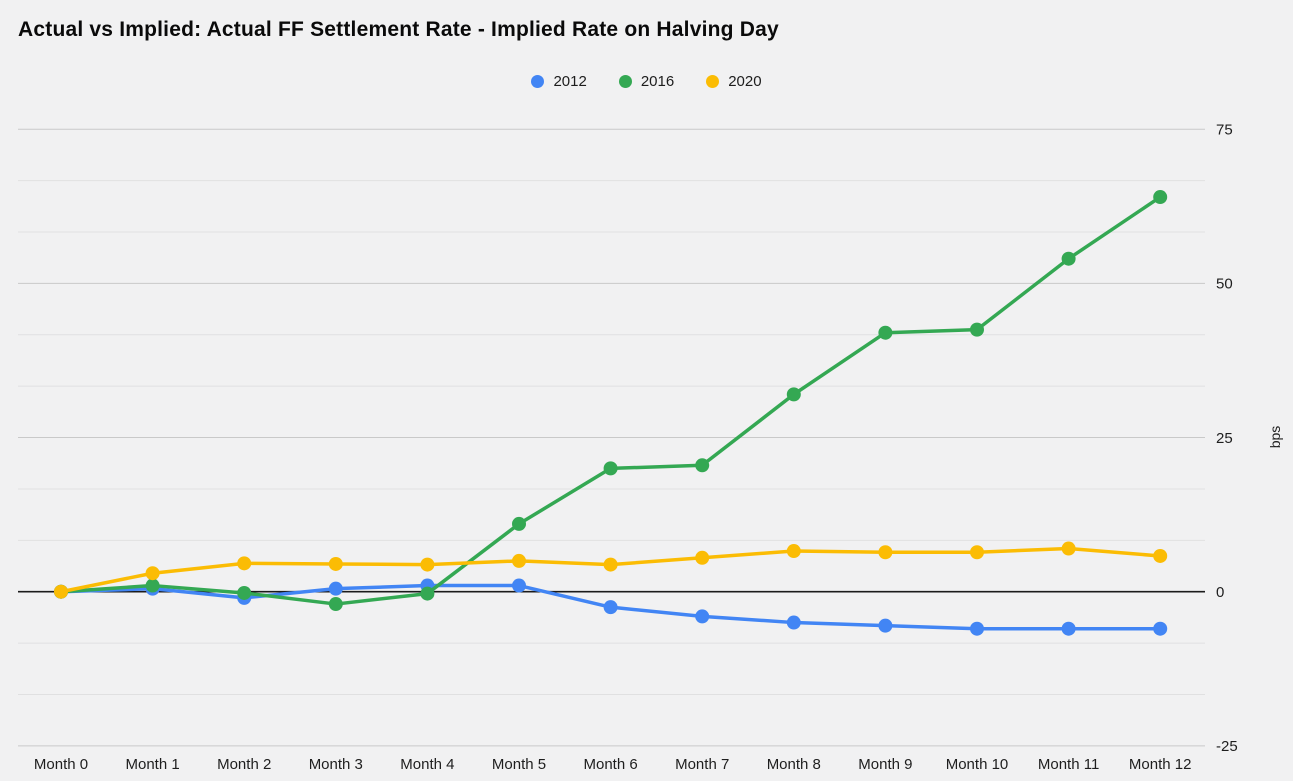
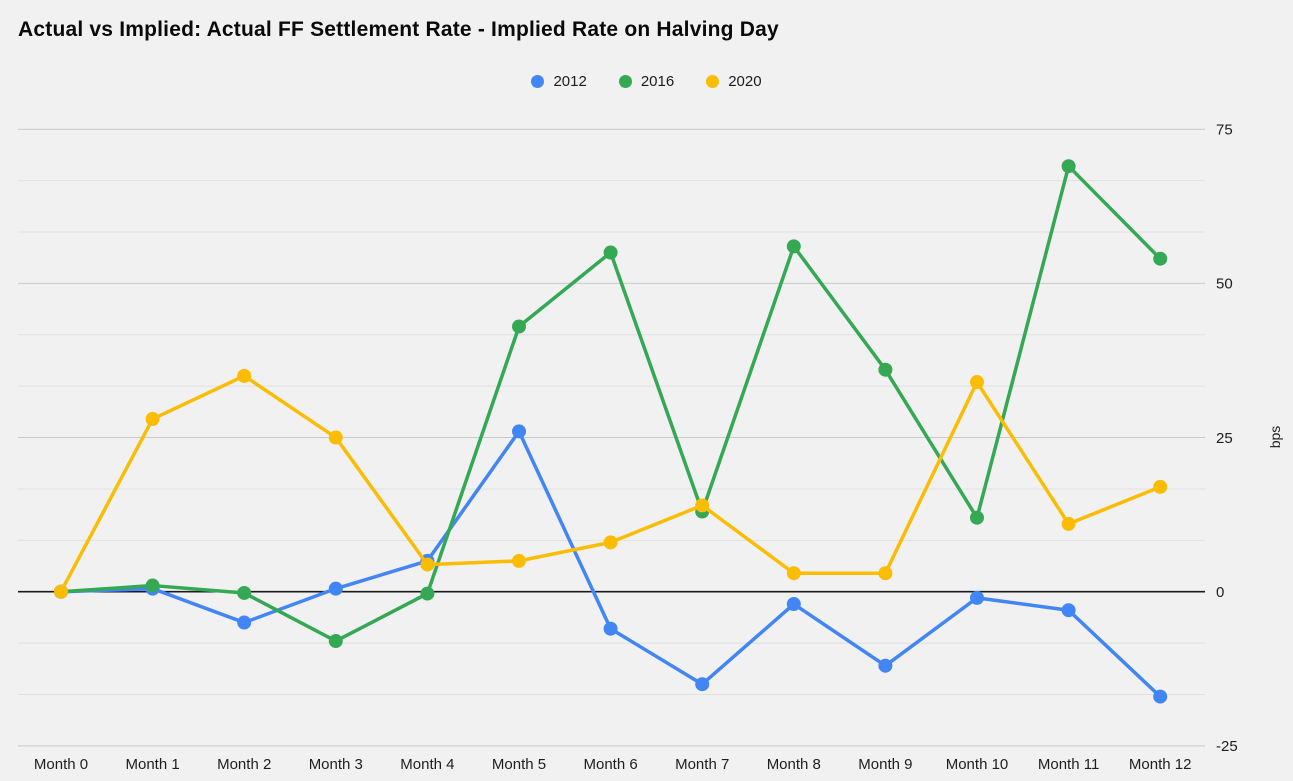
2020/Month 1: 3 -> 28
2012/Month 2: -1 -> -5
2020/Month 2: 5 -> 35
2016/Month 3: -2 -> -8
2020/Month 3: 4 -> 25
2012/Month 4: 1 -> 5
2012/Month 5: 1 -> 26
2016/Month 5: 11 -> 43
2012/Month 6: -2 -> -6
2016/Month 6: 20 -> 55
2020/Month 6: 4 -> 8
2012/Month 7: -4 -> -15
2016/Month 7: 20 -> 13
2020/Month 7: 6 -> 14
2012/Month 8: -5 -> -2
2016/Month 8: 32 -> 56
2020/Month 8: 7 -> 3
2012/Month 9: -6 -> -12
2016/Month 9: 42 -> 36
2020/Month 9: 6 -> 3
2012/Month 10: -6 -> -1
2016/Month 10: 42 -> 12
2020/Month 10: 6 -> 34
2012/Month 11: -6 -> -3
2016/Month 11: 54 -> 69
2020/Month 11: 7 -> 11
2012/Month 12: -6 -> -17
2016/Month 12: 64 -> 54
2020/Month 12: 6 -> 17
